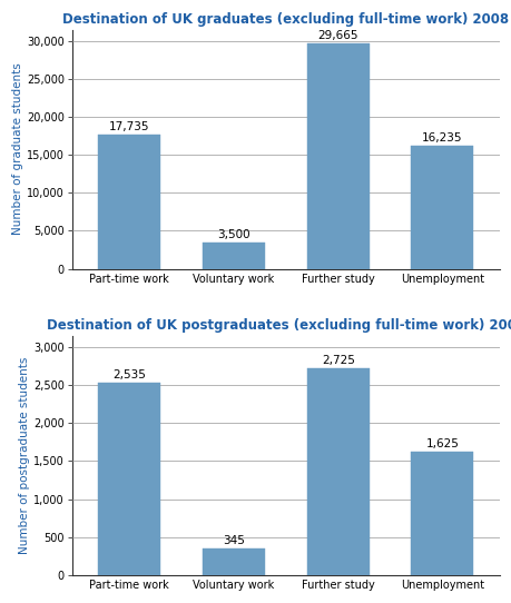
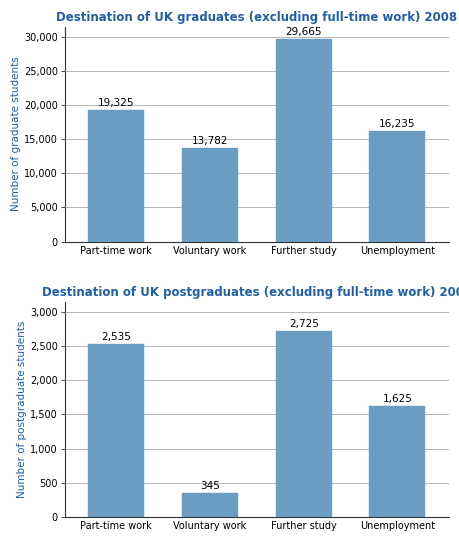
Destination of UK graduates (excluding full-time work) 2008/Part-time work: 17,735 -> 19,325
Destination of UK graduates (excluding full-time work) 2008/Voluntary work: 3,500 -> 13,782
